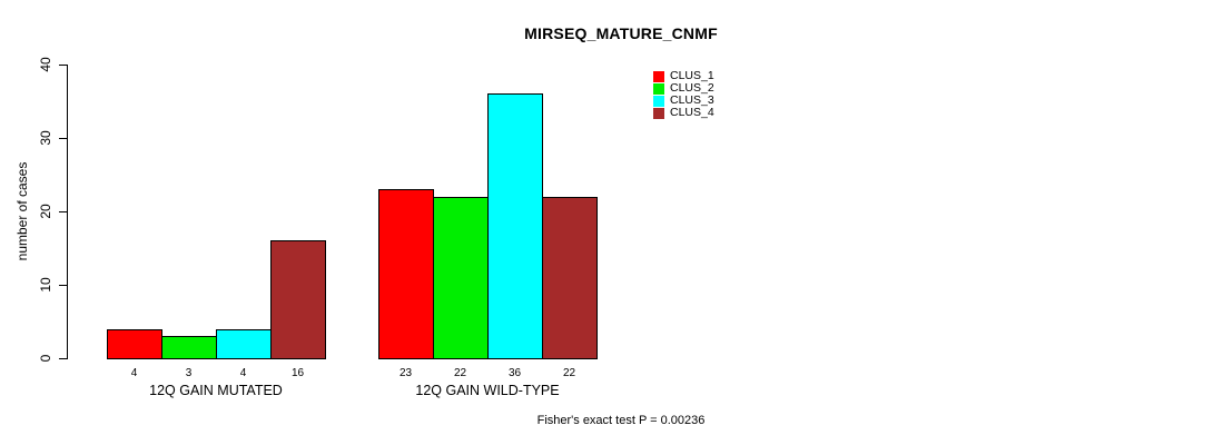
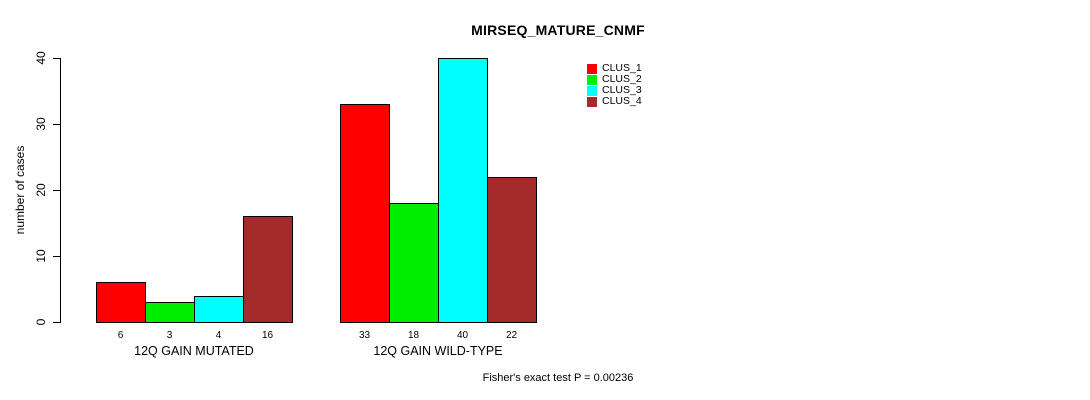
CLUS_1/12Q GAIN MUTATED: 4 -> 6
CLUS_1/12Q GAIN WILD-TYPE: 23 -> 33
CLUS_2/12Q GAIN WILD-TYPE: 22 -> 18
CLUS_3/12Q GAIN WILD-TYPE: 36 -> 40
